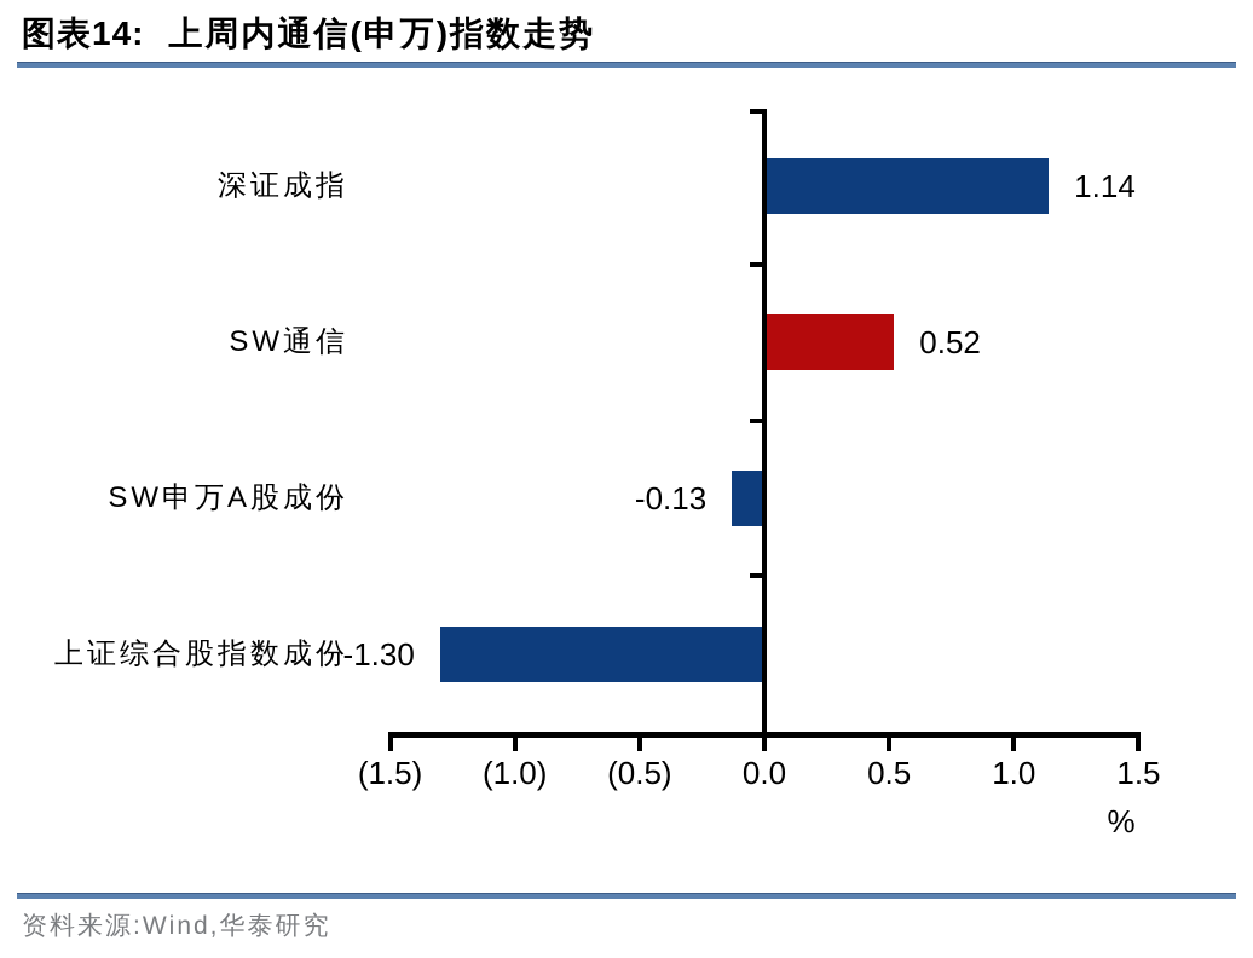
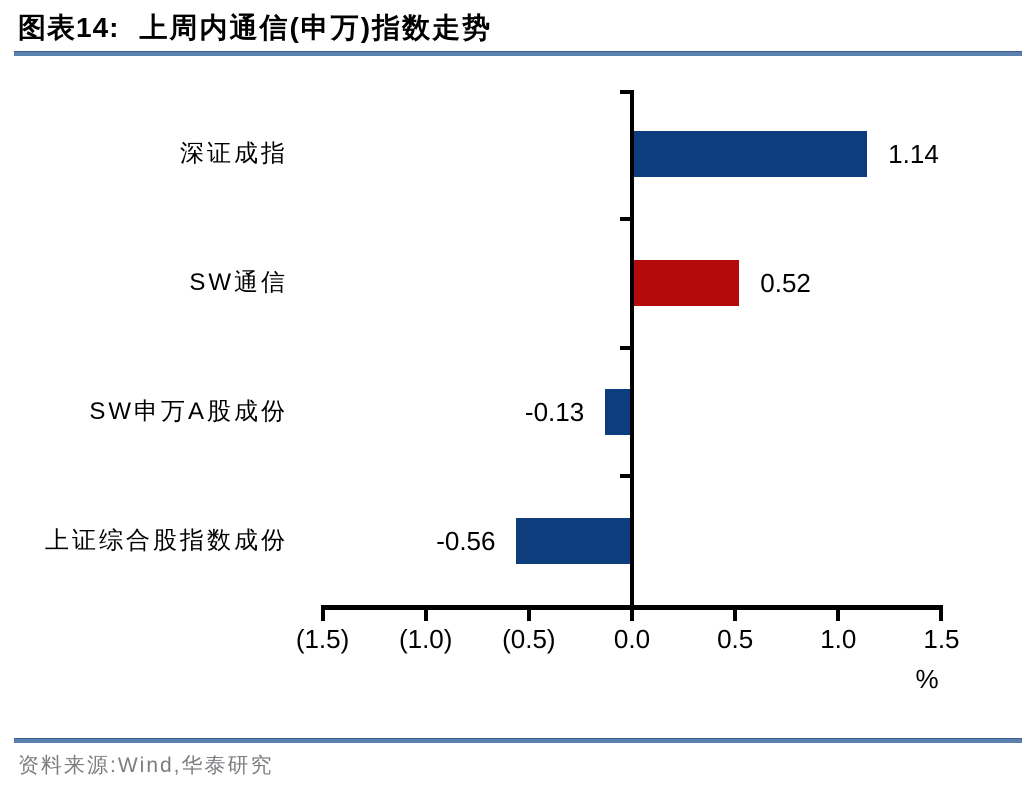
上证综合股指数成份: -1.30 -> -0.56
